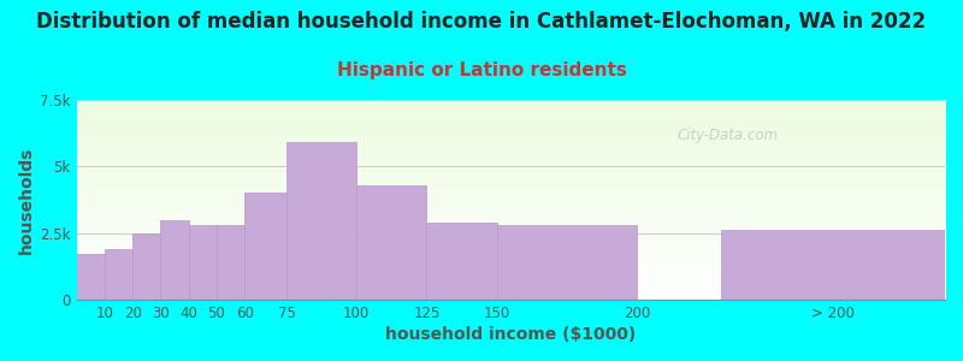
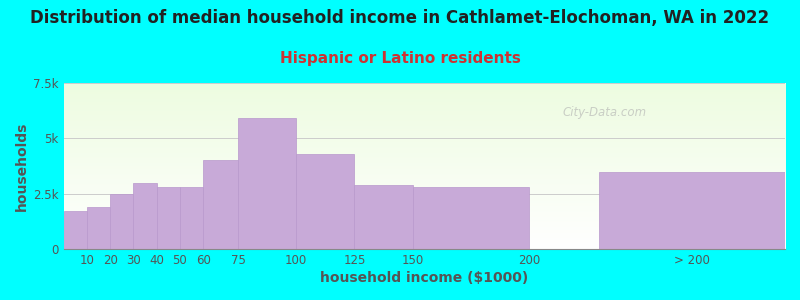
> 200: 2.6k -> 3.5k
